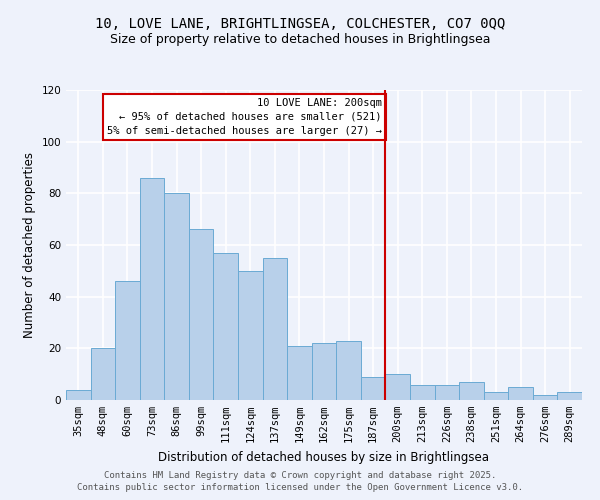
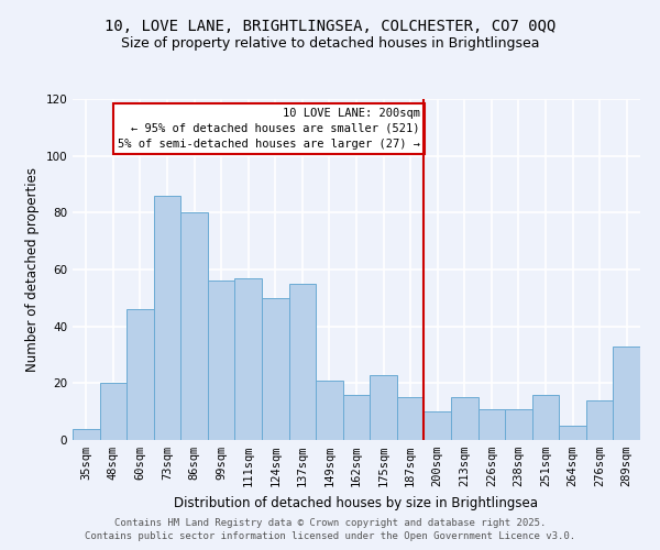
99sqm: 66 -> 56
162sqm: 22 -> 16
187sqm: 9 -> 15
213sqm: 6 -> 15
226sqm: 6 -> 11
238sqm: 7 -> 11
251sqm: 3 -> 16
276sqm: 2 -> 14
289sqm: 3 -> 33
